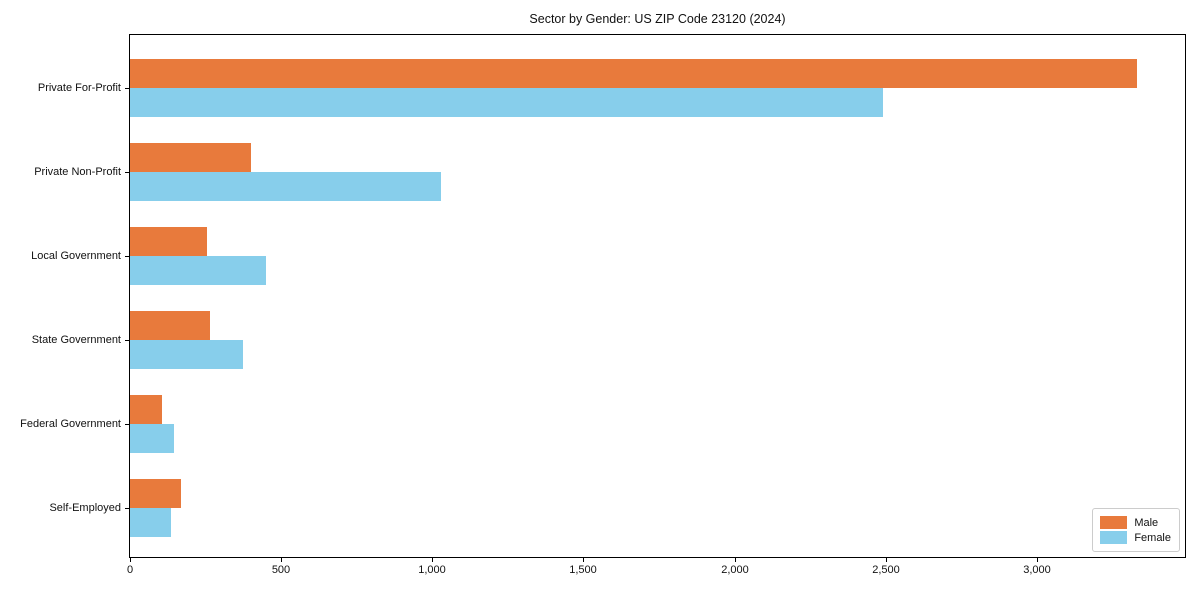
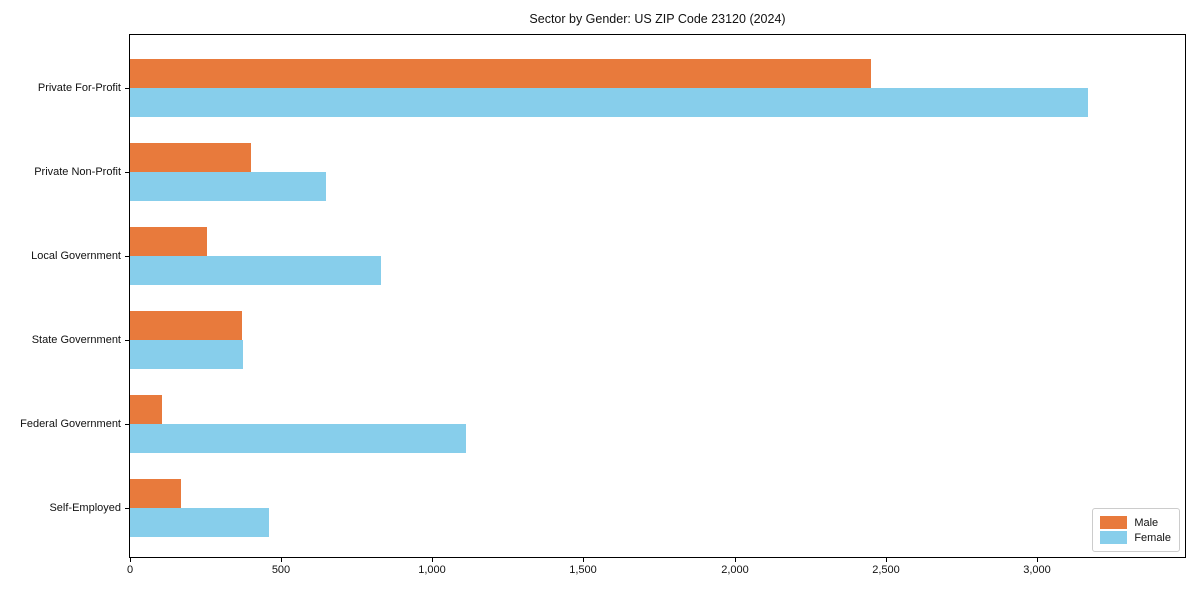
Male/Private For-Profit: 3330 -> 2450
Female/Private For-Profit: 2490 -> 3170
Female/Private Non-Profit: 1030 -> 650
Female/Local Government: 450 -> 830
Male/State Government: 260 -> 370
Female/Federal Government: 140 -> 1110
Female/Self-Employed: 140 -> 460
